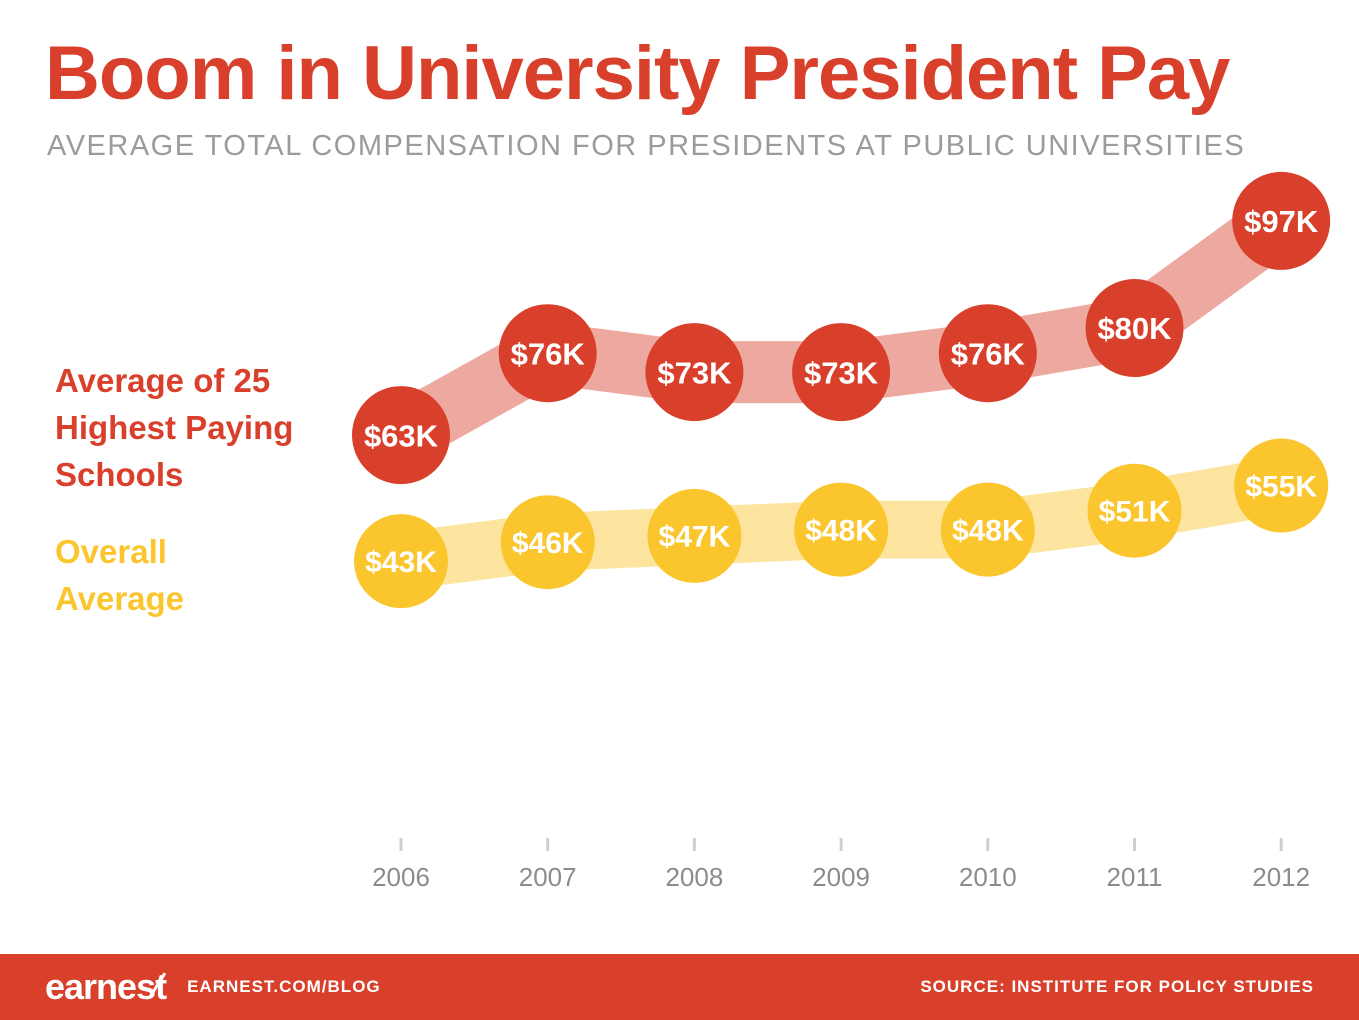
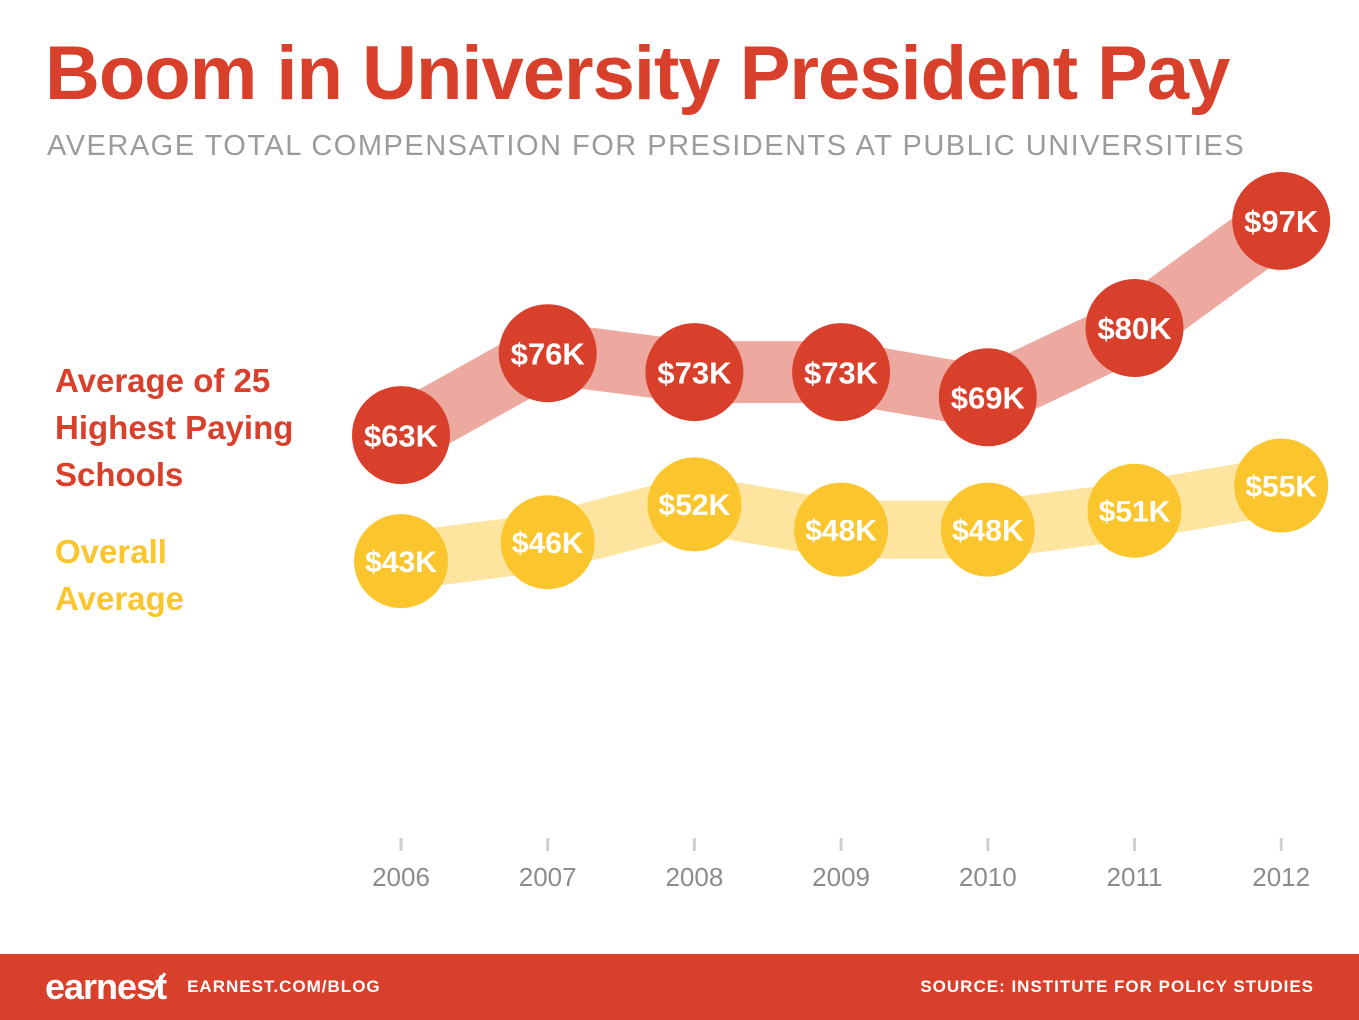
Overall Average/2008: $47K -> $52K
Average of 25 Highest Paying Schools/2010: $76K -> $69K
